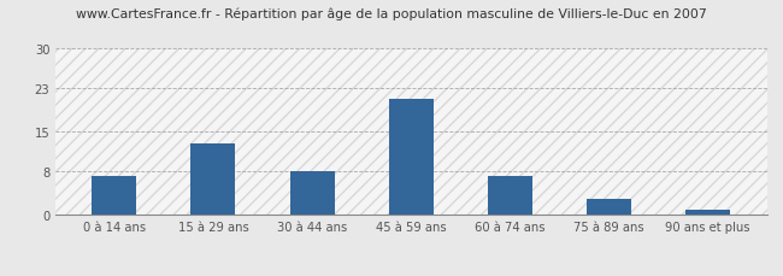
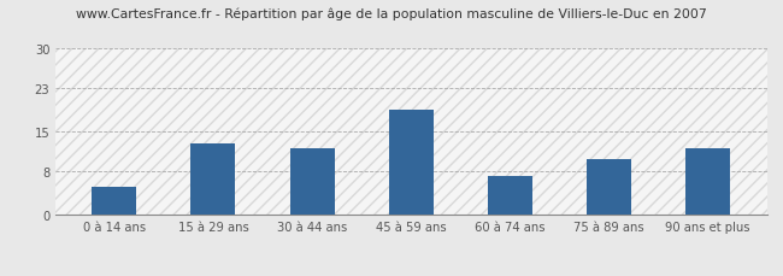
0 à 14 ans: 7 -> 5
30 à 44 ans: 8 -> 12
45 à 59 ans: 21 -> 19
75 à 89 ans: 3 -> 10
90 ans et plus: 1 -> 12
